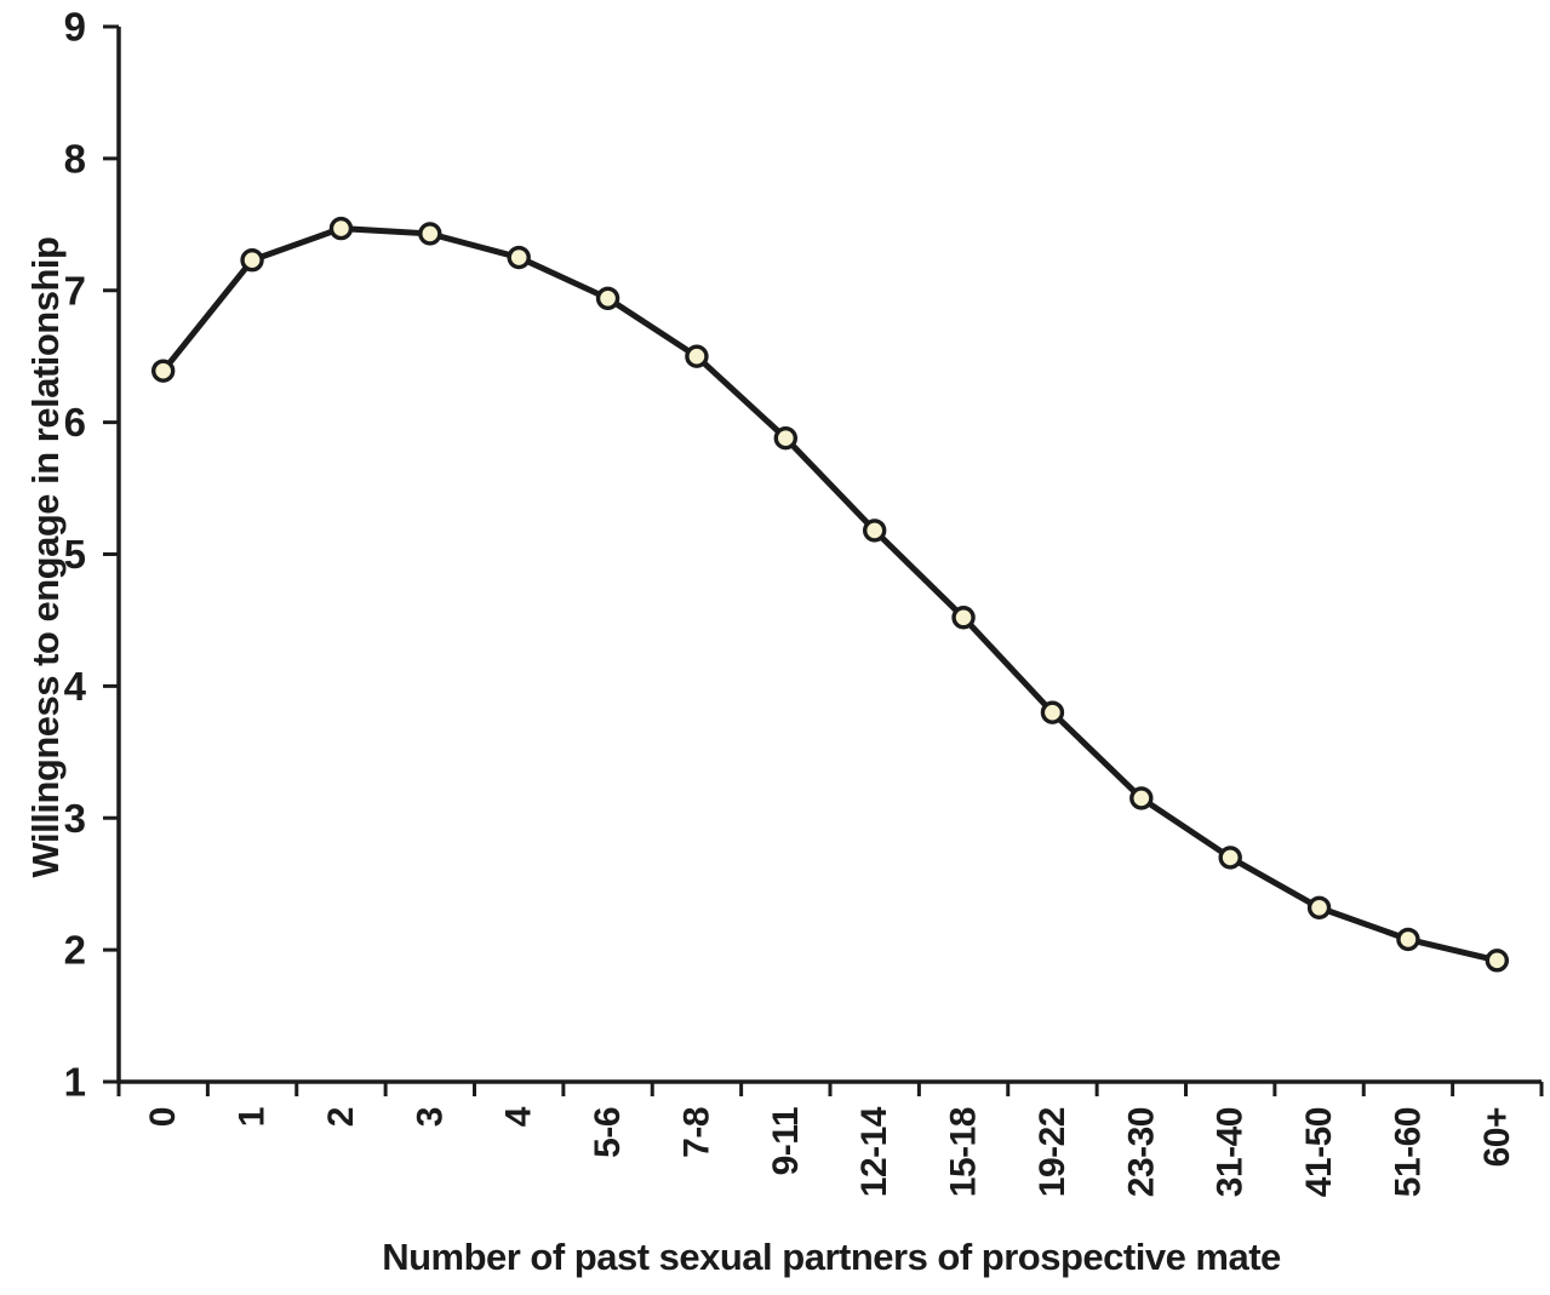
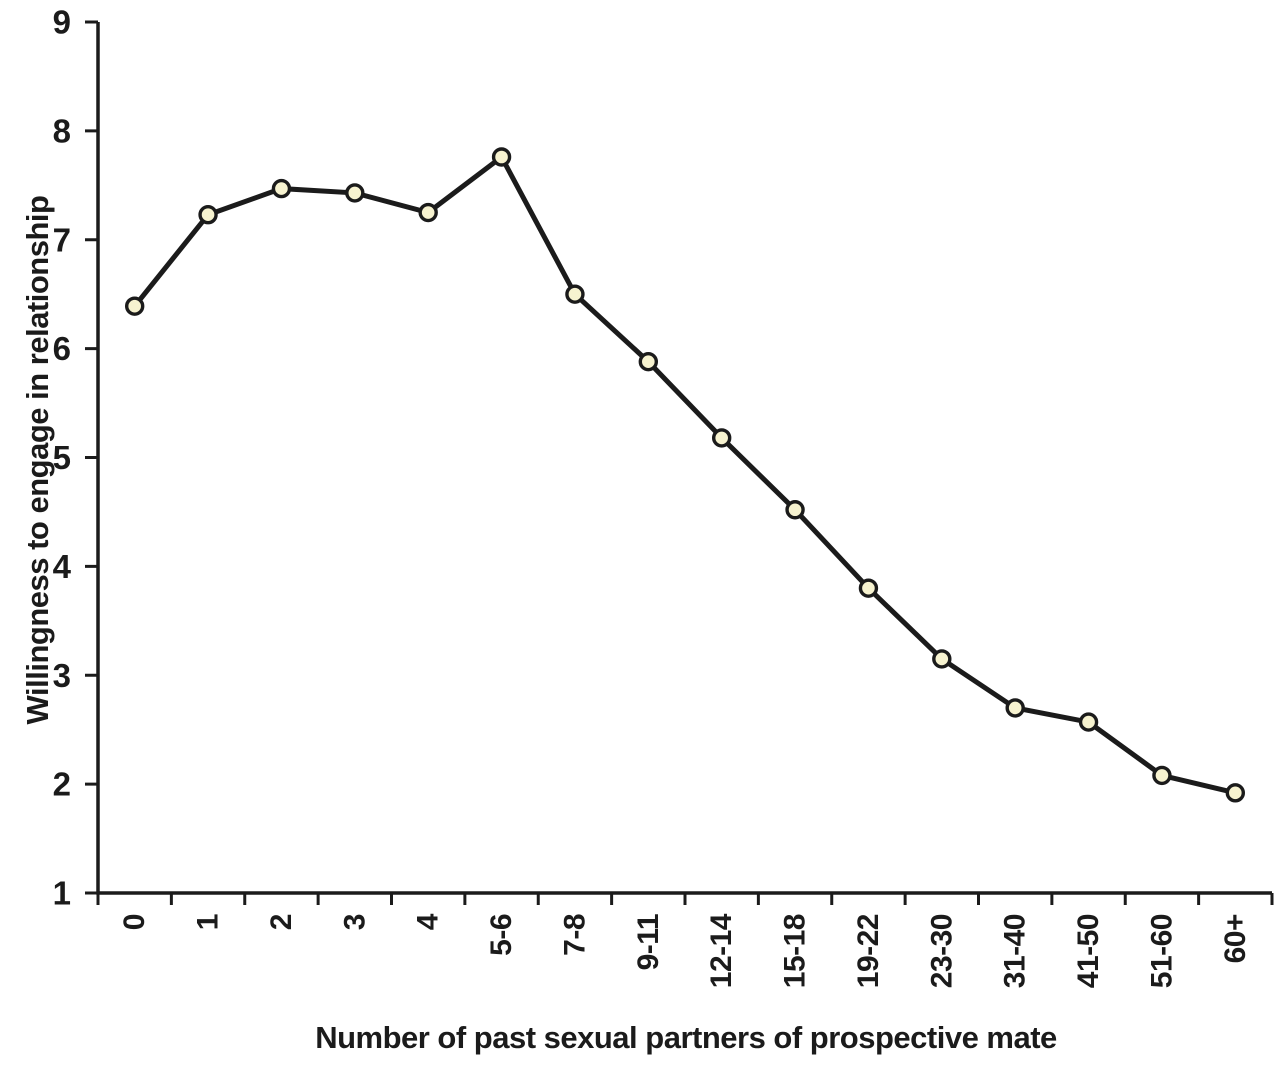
5-6: 6.94 -> 7.76
41-50: 2.32 -> 2.57
